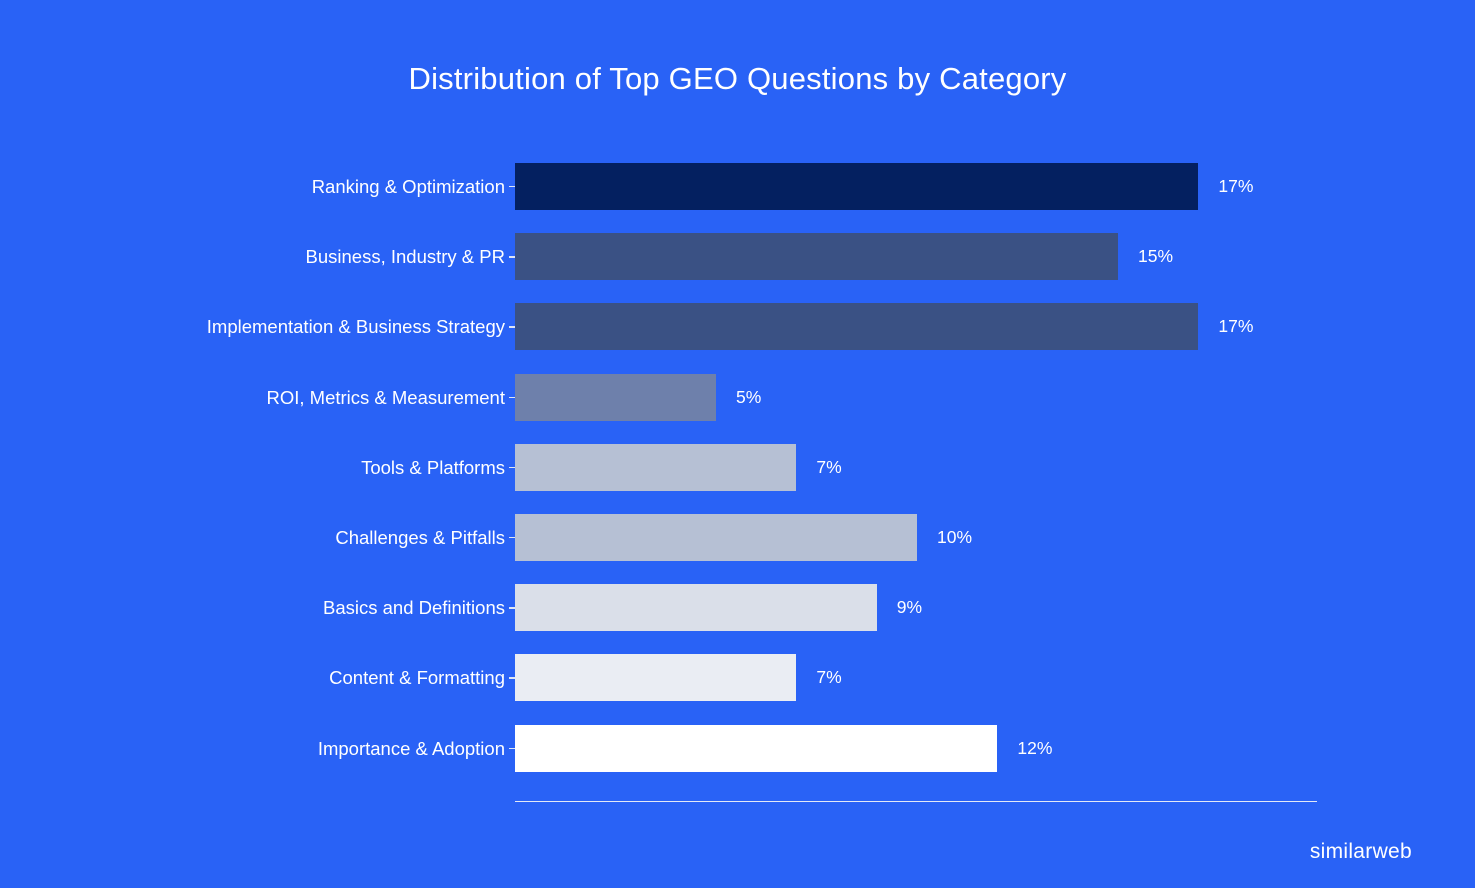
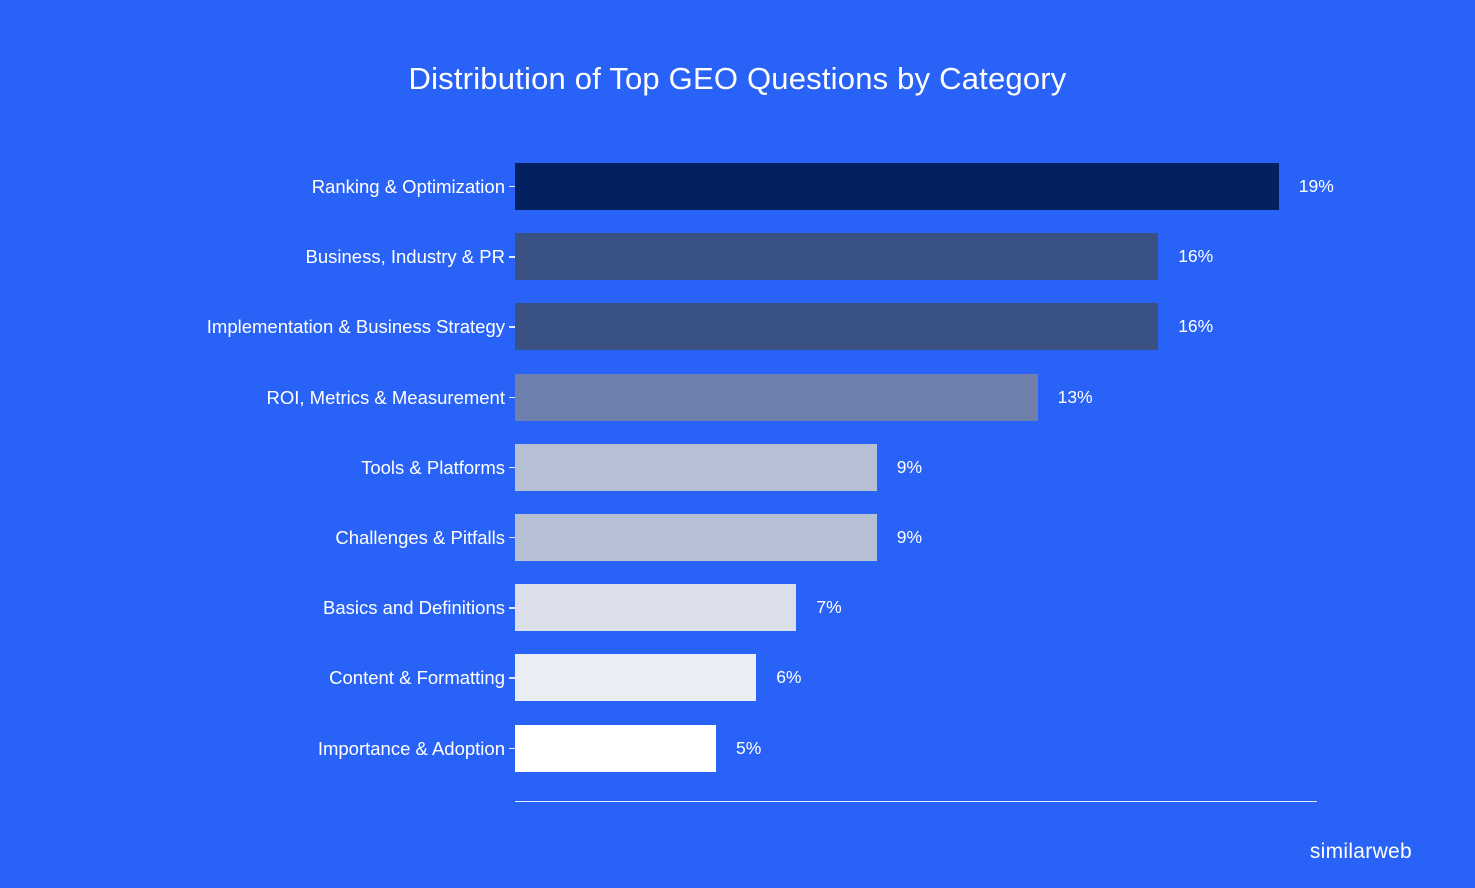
Ranking & Optimization: 17% -> 19%
Business, Industry & PR: 15% -> 16%
Implementation & Business Strategy: 17% -> 16%
ROI, Metrics & Measurement: 5% -> 13%
Tools & Platforms: 7% -> 9%
Challenges & Pitfalls: 10% -> 9%
Basics and Definitions: 9% -> 7%
Content & Formatting: 7% -> 6%
Importance & Adoption: 12% -> 5%
